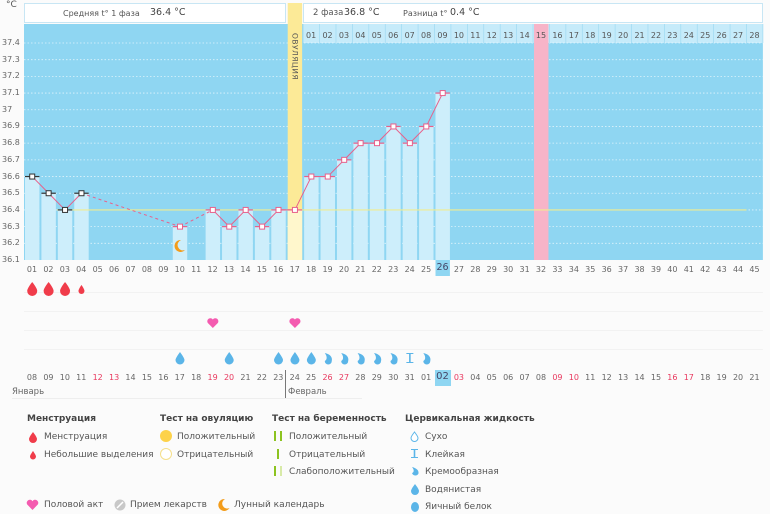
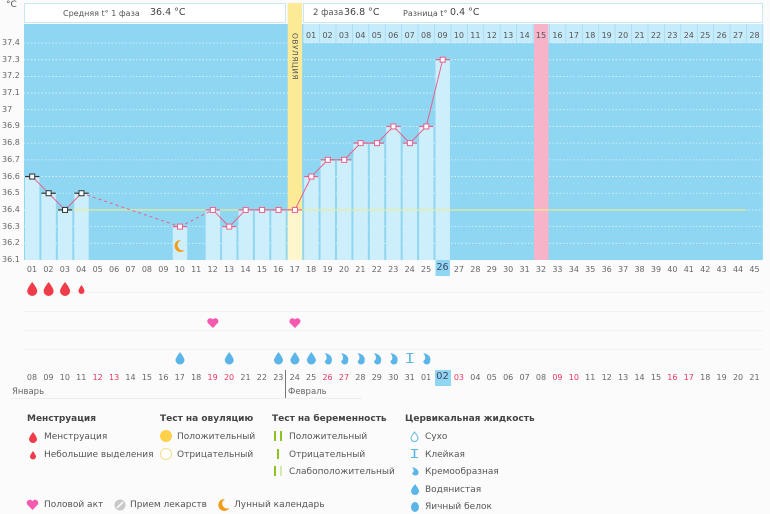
15: 36.3 -> 36.4
19: 36.6 -> 36.7
26: 37.1 -> 37.3
